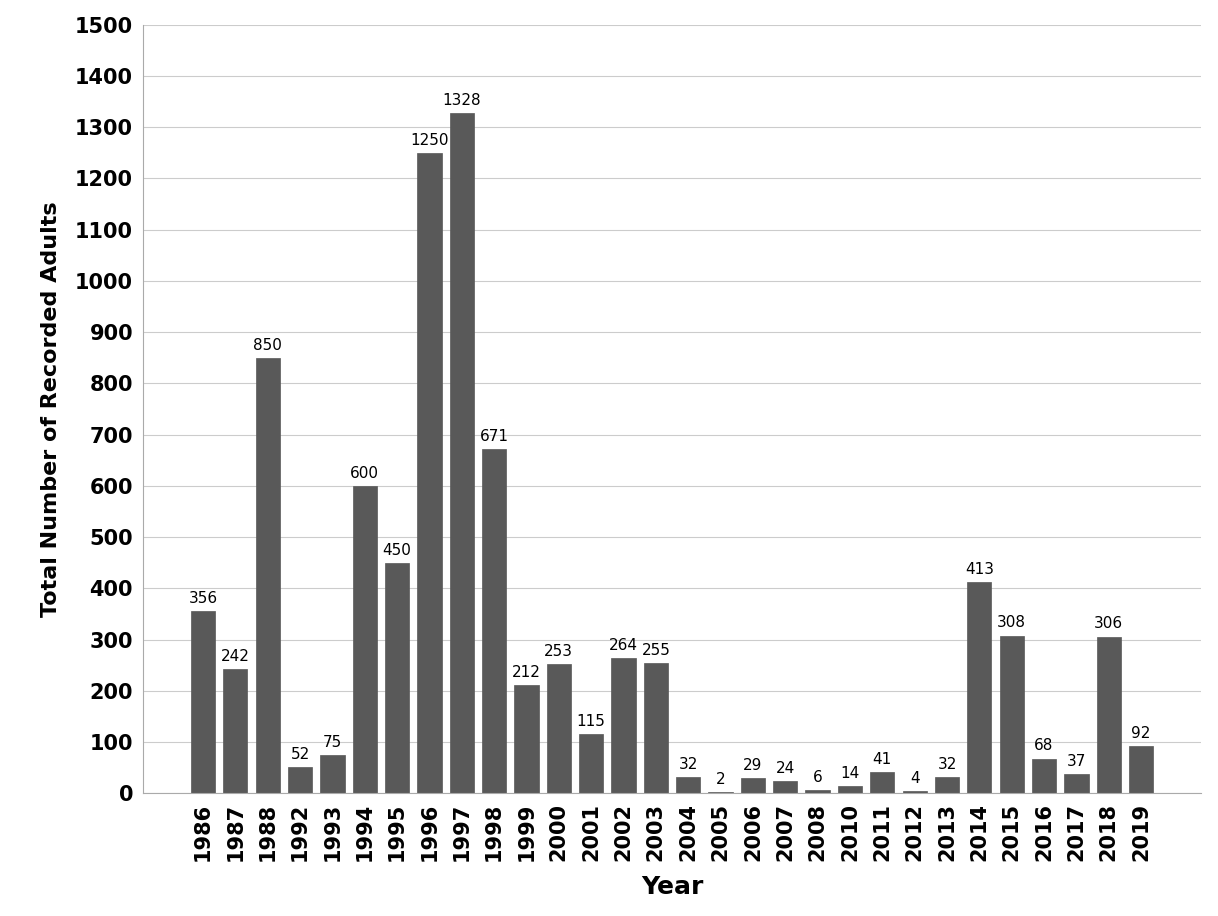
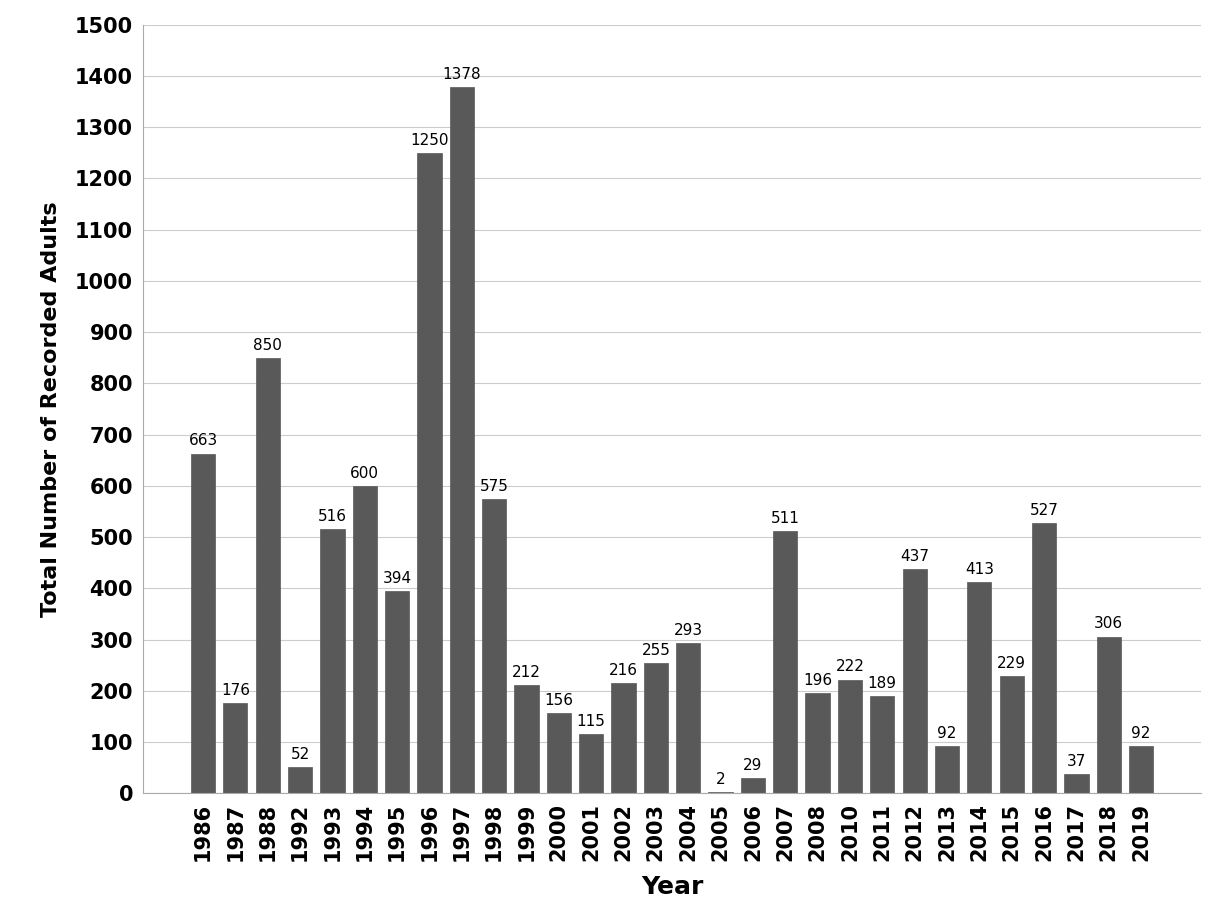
1986: 356 -> 663
1987: 242 -> 176
1993: 75 -> 516
1995: 450 -> 394
1997: 1328 -> 1378
1998: 671 -> 575
2000: 253 -> 156
2002: 264 -> 216
2004: 32 -> 293
2007: 24 -> 511
2008: 6 -> 196
2010: 14 -> 222
2011: 41 -> 189
2012: 4 -> 437
2013: 32 -> 92
2015: 308 -> 229
2016: 68 -> 527
